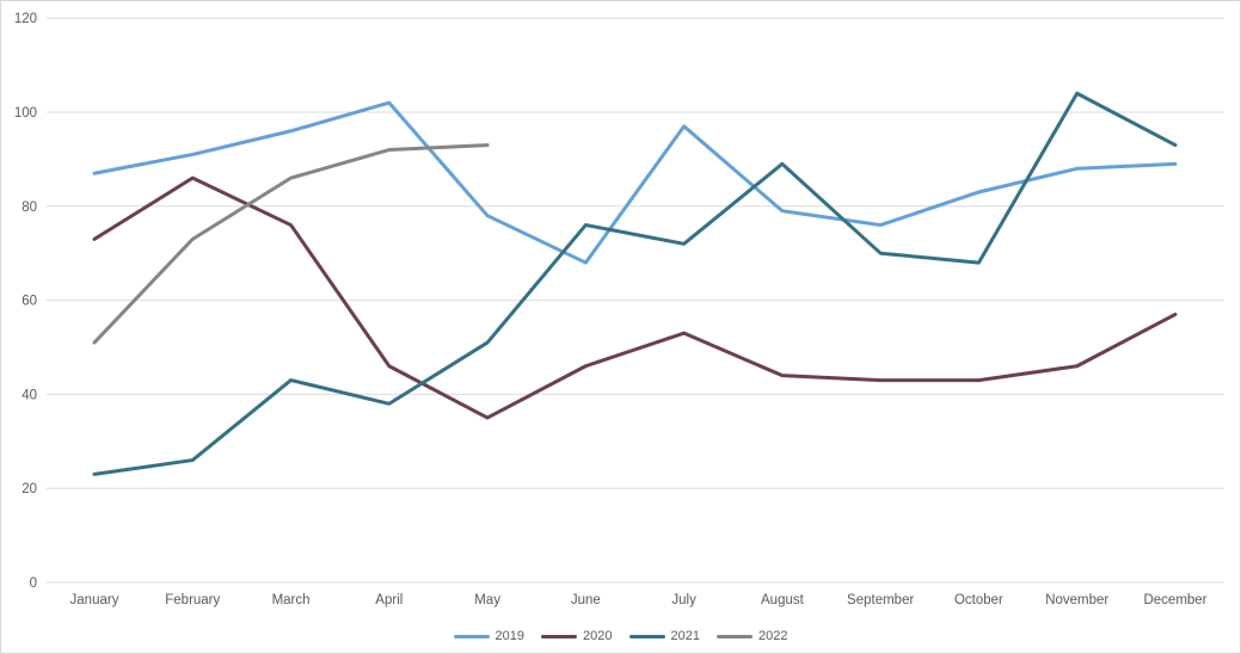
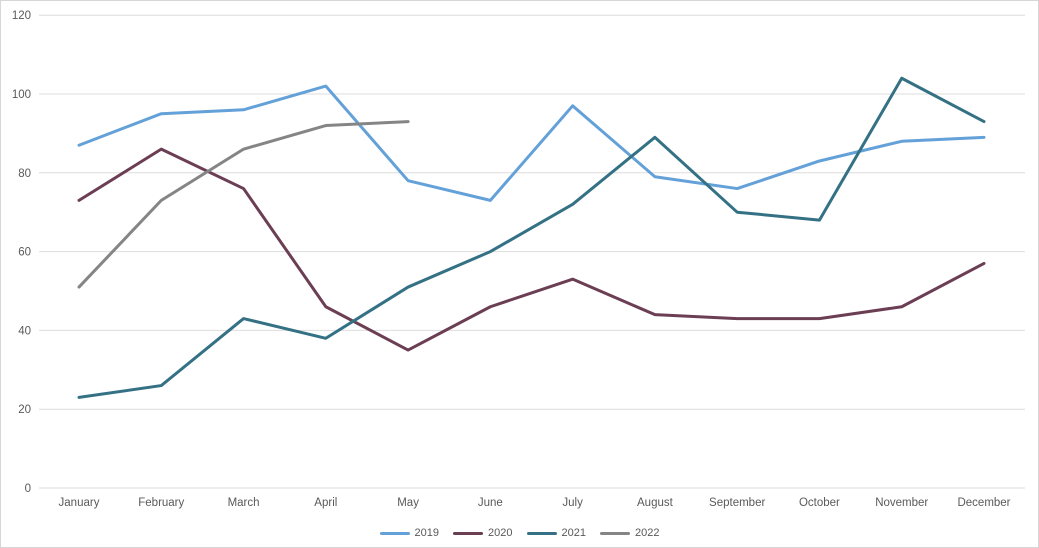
2019/February: 91 -> 95
2019/June: 68 -> 73
2021/June: 76 -> 60
